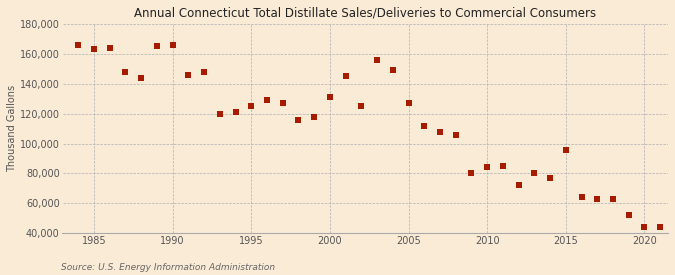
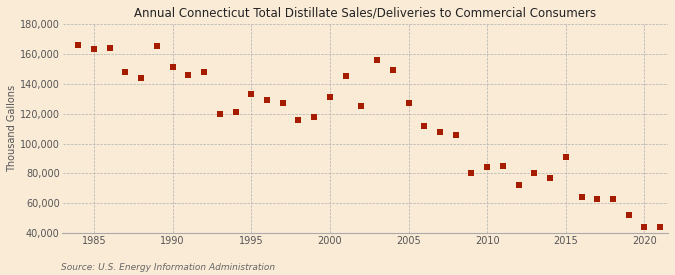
1990: 166,000 -> 151,000
1995: 125,000 -> 133,000
2015: 96,000 -> 91,000
